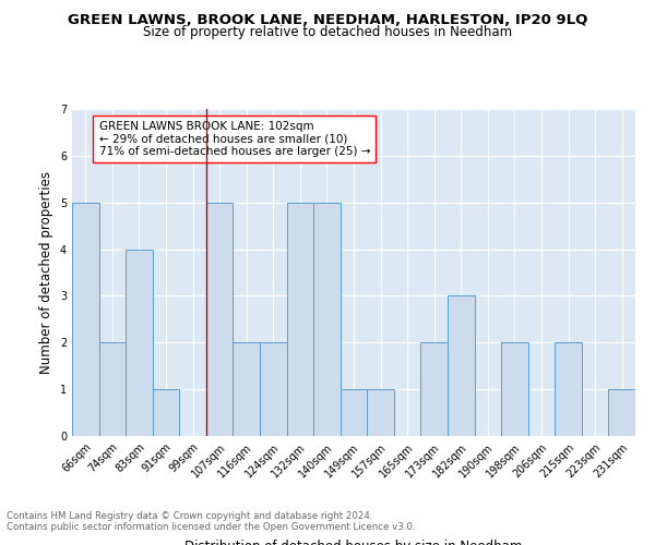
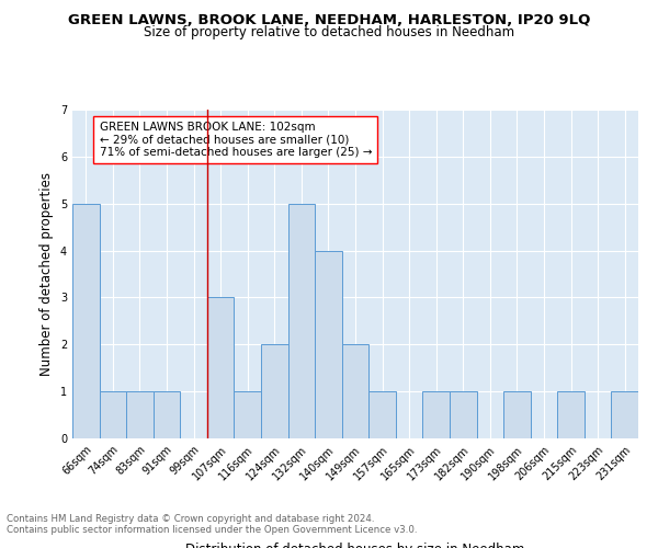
74sqm: 2 -> 1
83sqm: 4 -> 1
107sqm: 5 -> 3
116sqm: 2 -> 1
140sqm: 5 -> 4
149sqm: 1 -> 2
173sqm: 2 -> 1
182sqm: 3 -> 1
198sqm: 2 -> 1
215sqm: 2 -> 1
